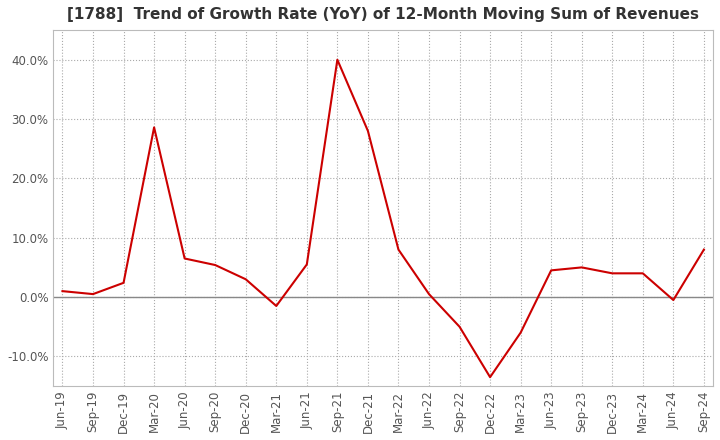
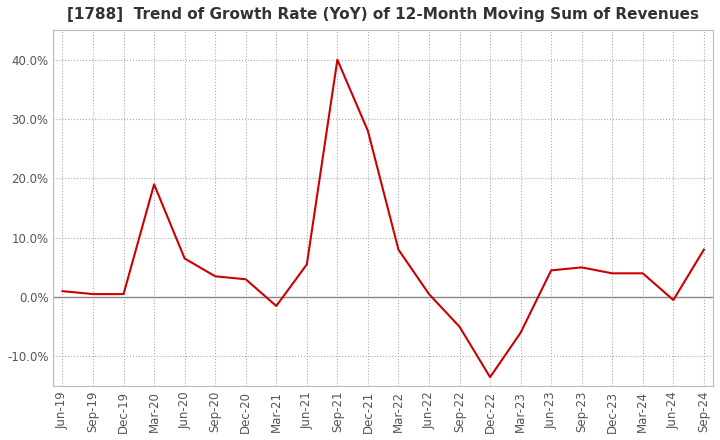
Dec-19: 2.4% -> 0.5%
Mar-20: 28.6% -> 19.0%
Sep-20: 5.4% -> 3.5%
